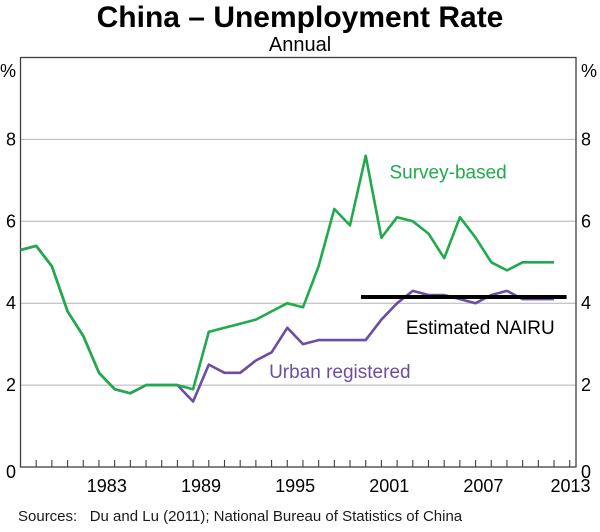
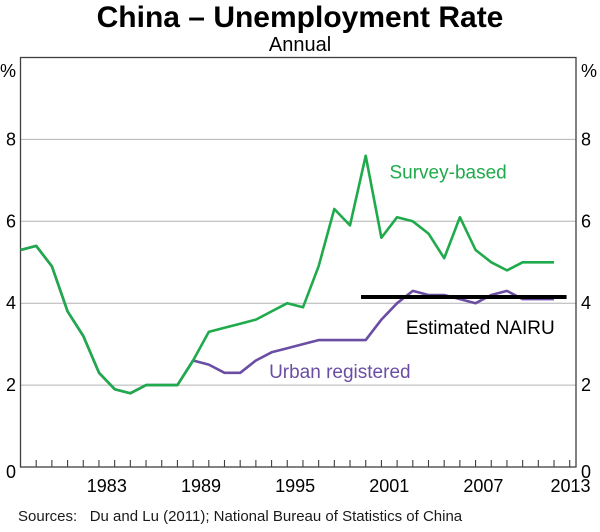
Urban registered/1989: 1.6 -> 2.6
Survey-based/1989: 1.9 -> 2.6
Urban registered/1995: 3.4 -> 2.9
Survey-based/2007: 5.6 -> 5.3
